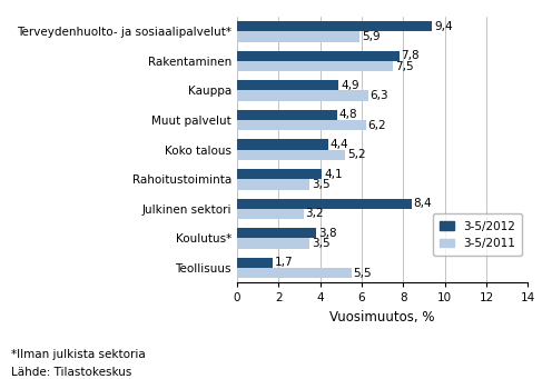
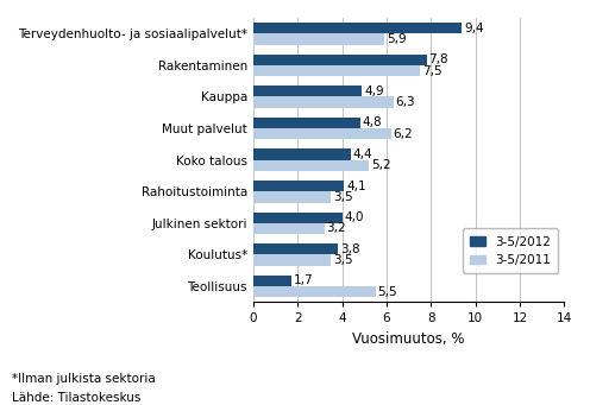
3-5/2012/Julkinen sektori: 8,4 -> 4,0
